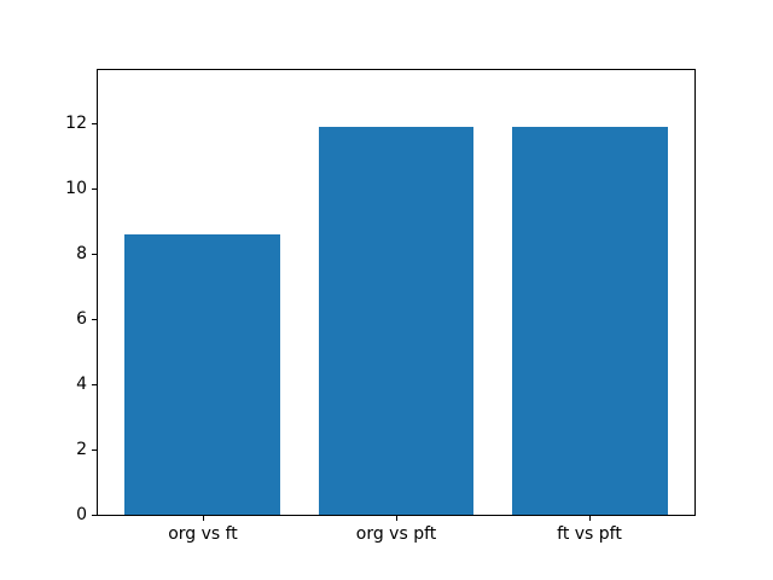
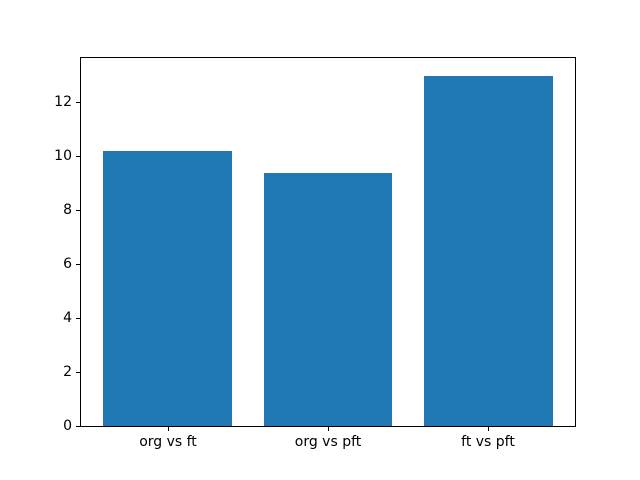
org vs ft: 8.6 -> 10.2
org vs pft: 11.9 -> 9.4
ft vs pft: 11.9 -> 13.0
